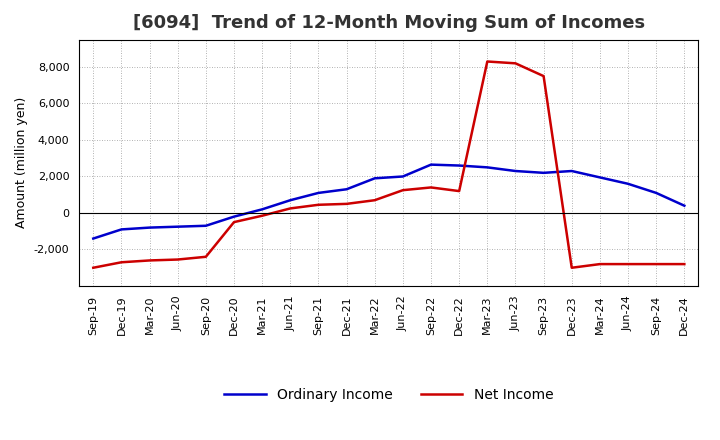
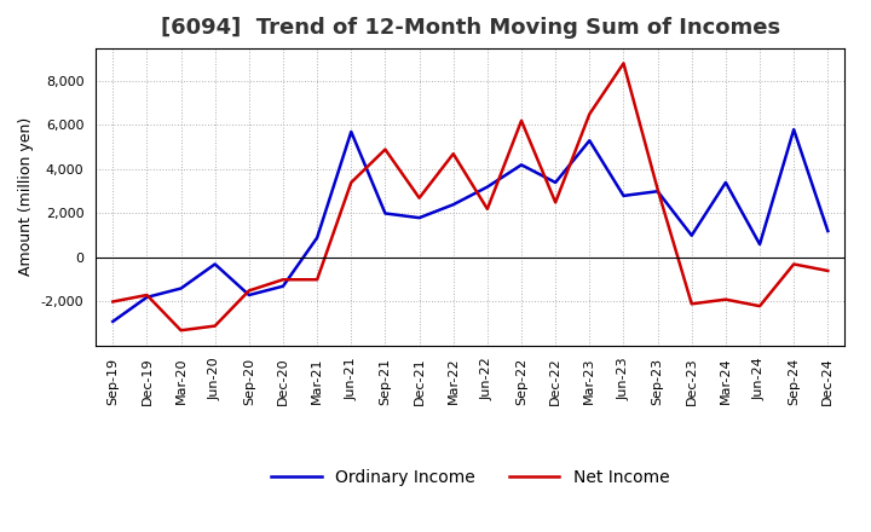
Ordinary Income/Sep-19: -1,400 -> -2,900
Net Income/Sep-19: -3,000 -> -2,000
Ordinary Income/Dec-19: -900 -> -1,800
Net Income/Dec-19: -2,700 -> -1,700
Ordinary Income/Mar-20: -800 -> -1,400
Net Income/Mar-20: -2,600 -> -3,300
Ordinary Income/Jun-20: -800 -> -300
Net Income/Jun-20: -2,600 -> -3,100
Ordinary Income/Sep-20: -700 -> -1,700
Net Income/Sep-20: -2,400 -> -1,500
Ordinary Income/Dec-20: -200 -> -1,300
Net Income/Dec-20: -500 -> -1,000
Ordinary Income/Mar-21: 200 -> 900
Net Income/Mar-21: -200 -> -1,000
Ordinary Income/Jun-21: 700 -> 5,700
Net Income/Jun-21: 200 -> 3,400
Ordinary Income/Sep-21: 1,100 -> 2,000
Net Income/Sep-21: 400 -> 4,900
Ordinary Income/Dec-21: 1,300 -> 1,800
Net Income/Dec-21: 500 -> 2,700
Ordinary Income/Mar-22: 1,900 -> 2,400
Net Income/Mar-22: 700 -> 4,700
Ordinary Income/Jun-22: 2,000 -> 3,200
Net Income/Jun-22: 1,200 -> 2,200
Ordinary Income/Sep-22: 2,600 -> 4,200
Net Income/Sep-22: 1,400 -> 6,200
Ordinary Income/Dec-22: 2,600 -> 3,400
Net Income/Dec-22: 1,200 -> 2,500
Ordinary Income/Mar-23: 2,500 -> 5,300
Net Income/Mar-23: 8,300 -> 6,500
Ordinary Income/Jun-23: 2,300 -> 2,800
Net Income/Jun-23: 8,200 -> 8,800
Ordinary Income/Sep-23: 2,200 -> 3,000
Net Income/Sep-23: 7,500 -> 3,100
Ordinary Income/Dec-23: 2,300 -> 1,000
Net Income/Dec-23: -3,000 -> -2,100
Ordinary Income/Mar-24: 2,000 -> 3,400
Net Income/Mar-24: -2,800 -> -1,900
Ordinary Income/Jun-24: 1,600 -> 600
Net Income/Jun-24: -2,800 -> -2,200
Ordinary Income/Sep-24: 1,100 -> 5,800
Net Income/Sep-24: -2,800 -> -300
Ordinary Income/Dec-24: 400 -> 1,200
Net Income/Dec-24: -2,800 -> -600
